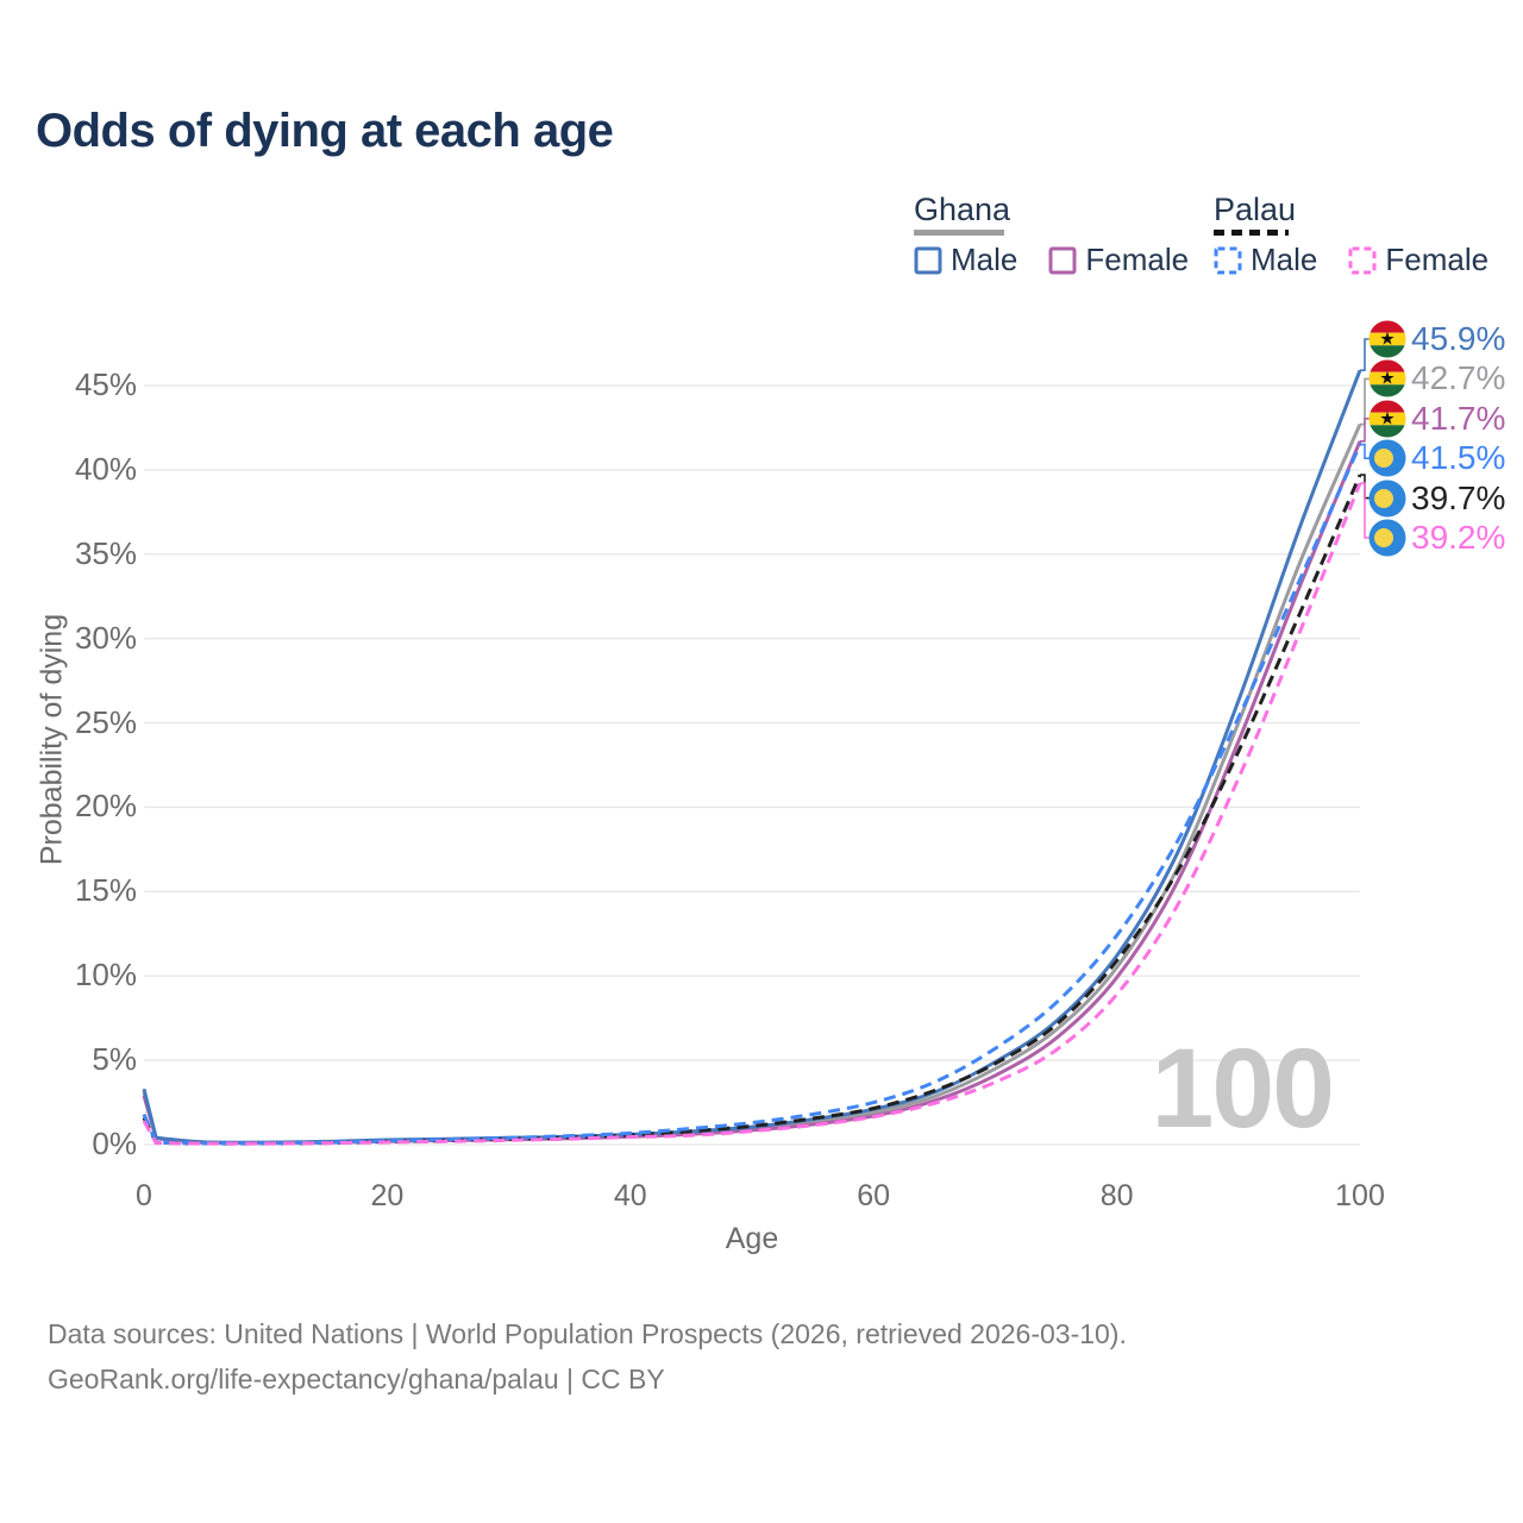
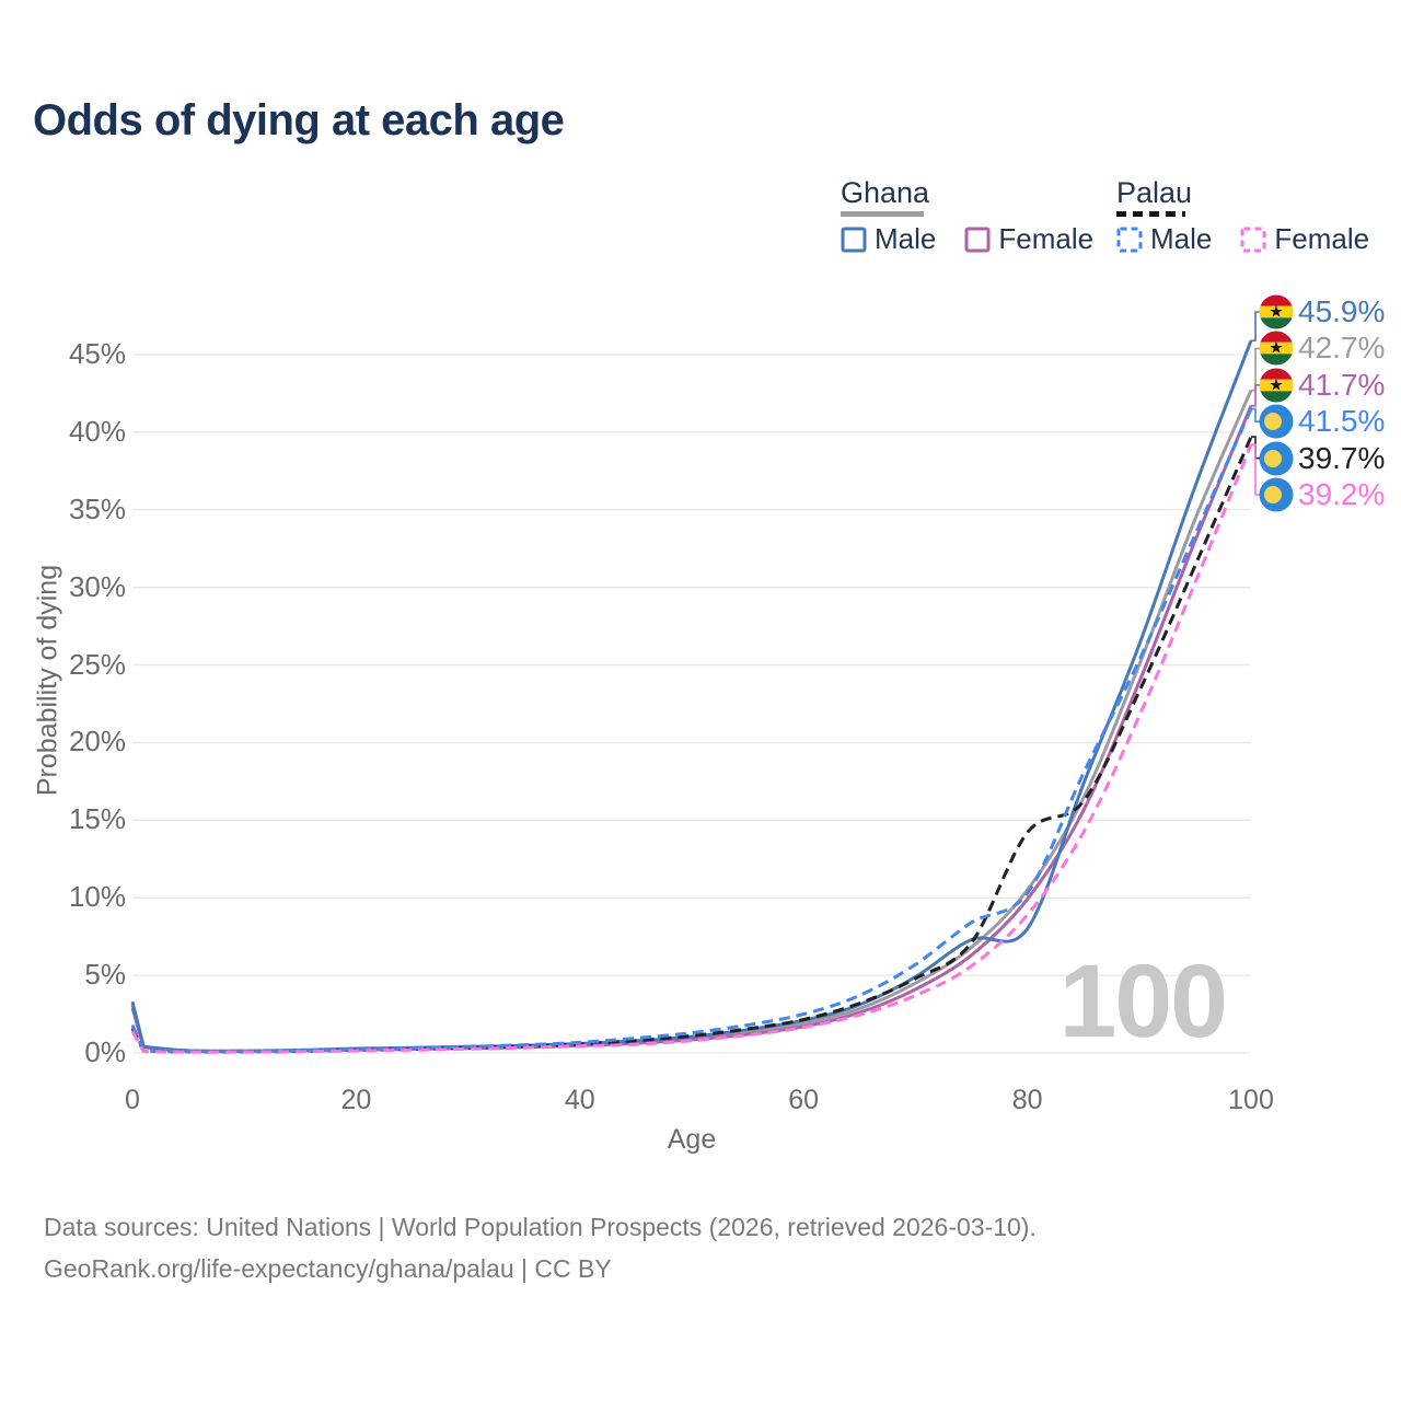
Ghana Male/80: 11.2% -> 8.0%
Palau Male/80: 12.4% -> 10.3%
Palau/80: 10.9% -> 14.2%
